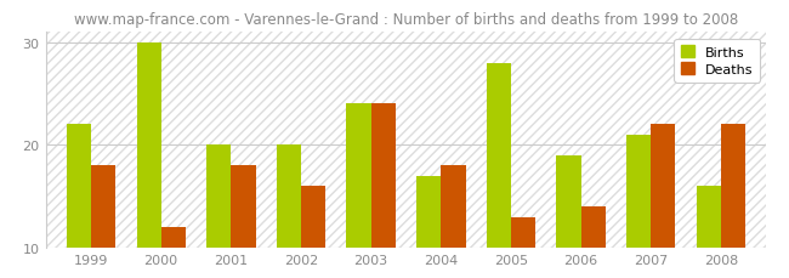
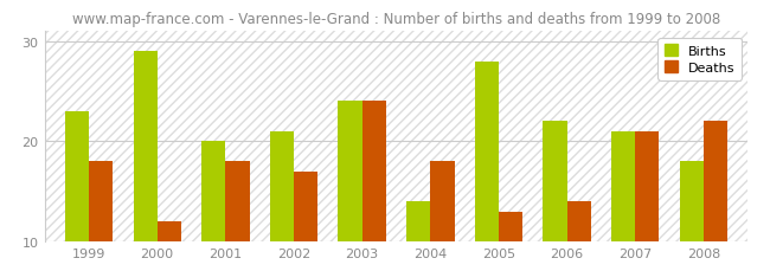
Births/1999: 22 -> 23
Births/2000: 30 -> 29
Births/2002: 20 -> 21
Deaths/2002: 16 -> 17
Births/2004: 17 -> 14
Births/2006: 19 -> 22
Deaths/2007: 22 -> 21
Births/2008: 16 -> 18
